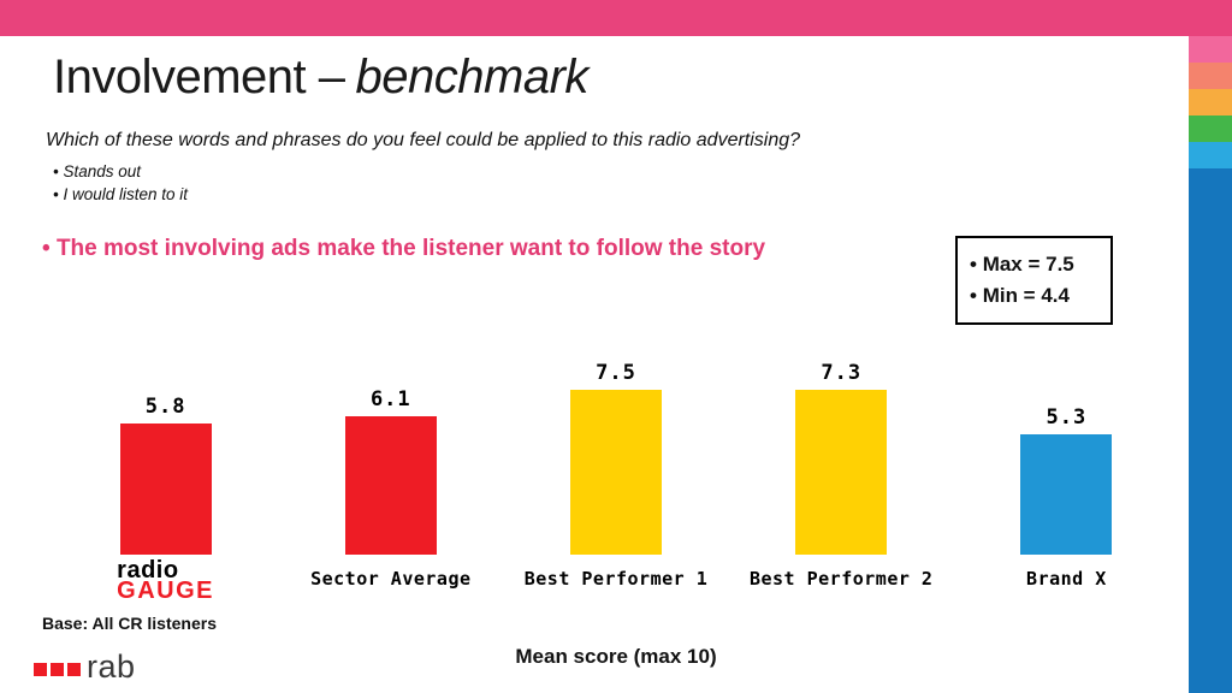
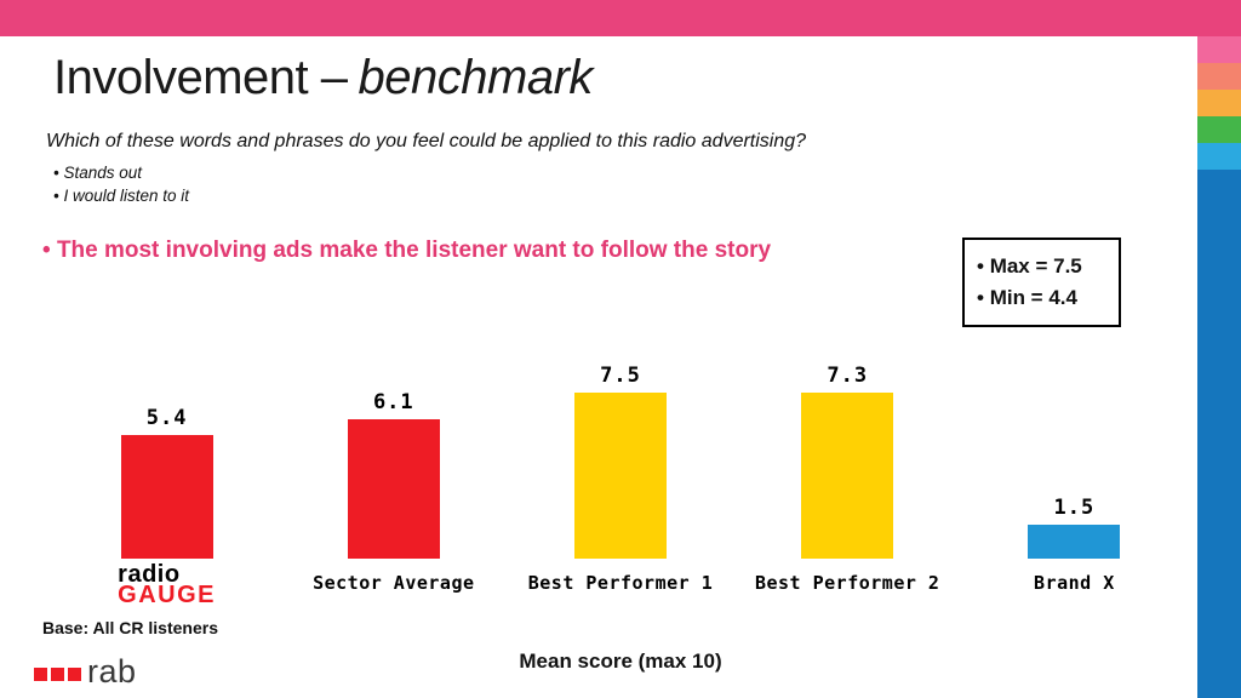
radio GAUGE: 5.8 -> 5.4
Brand X: 5.3 -> 1.5
